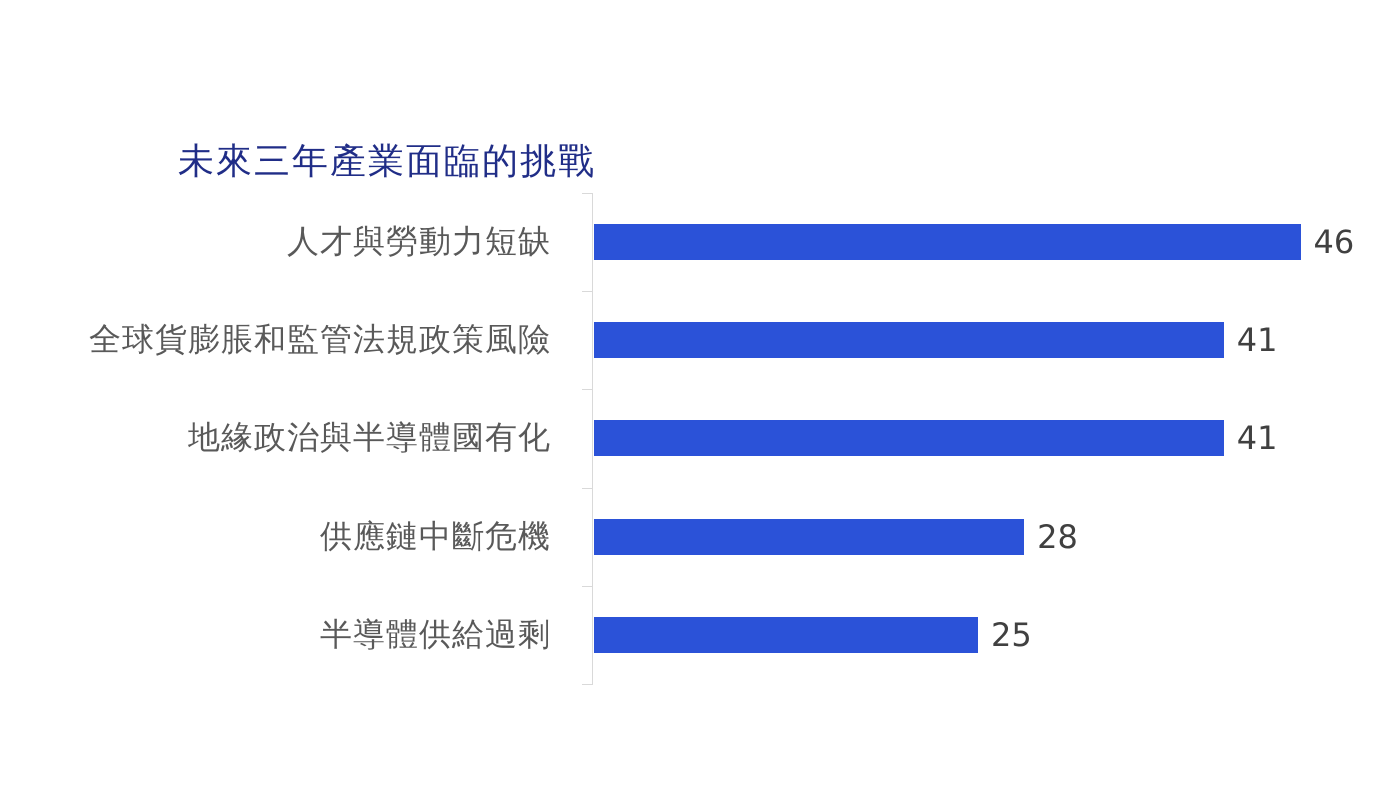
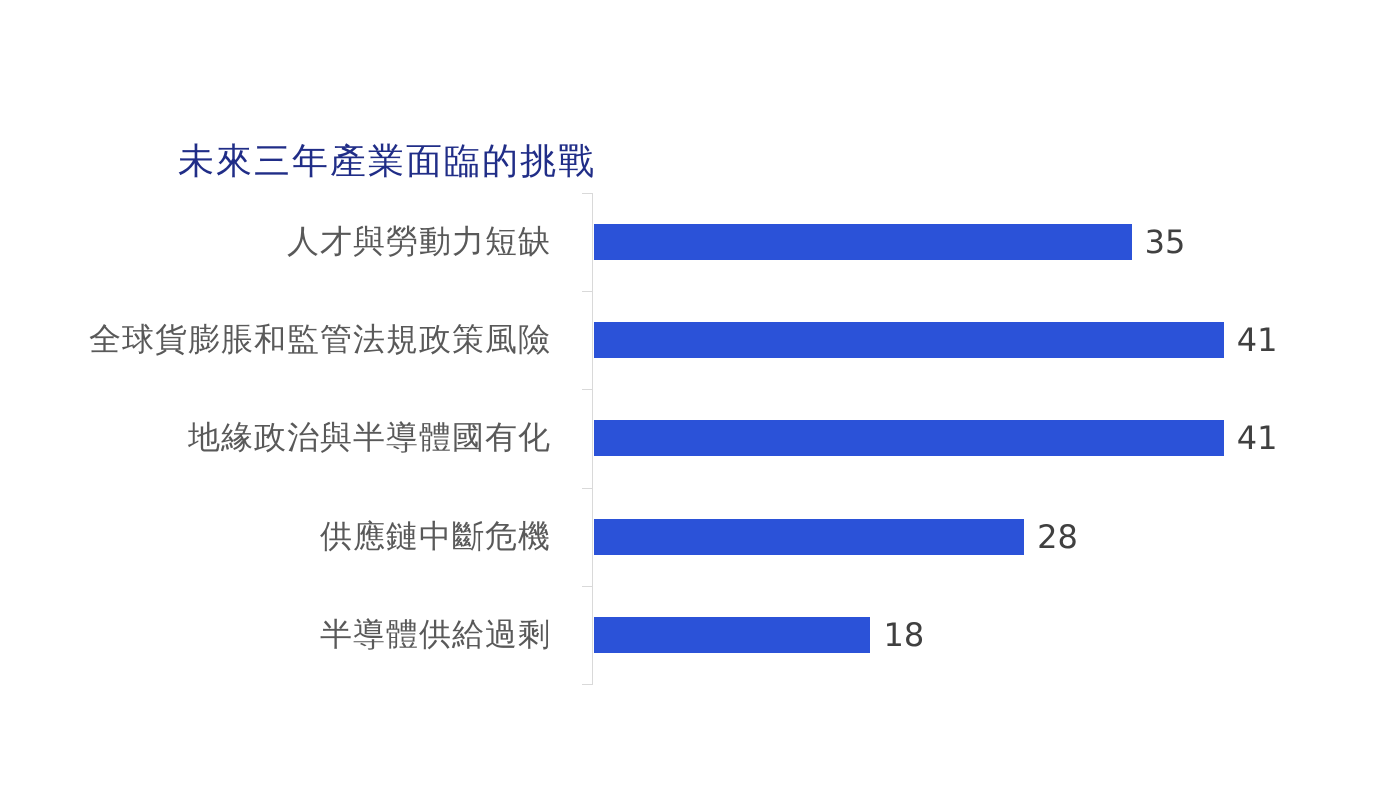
人才與勞動力短缺: 46 -> 35
半導體供給過剩: 25 -> 18
